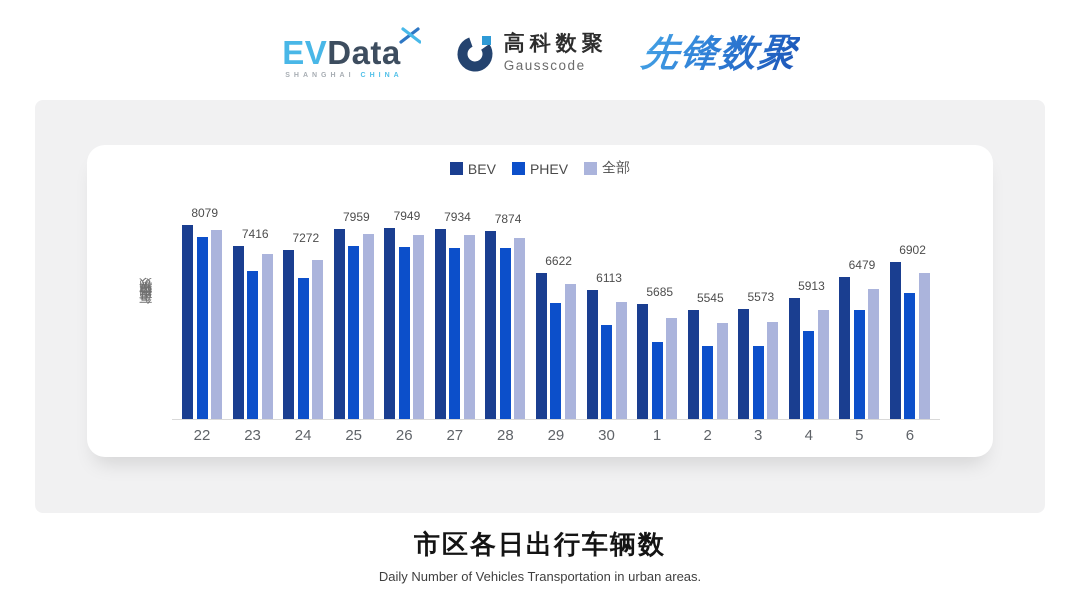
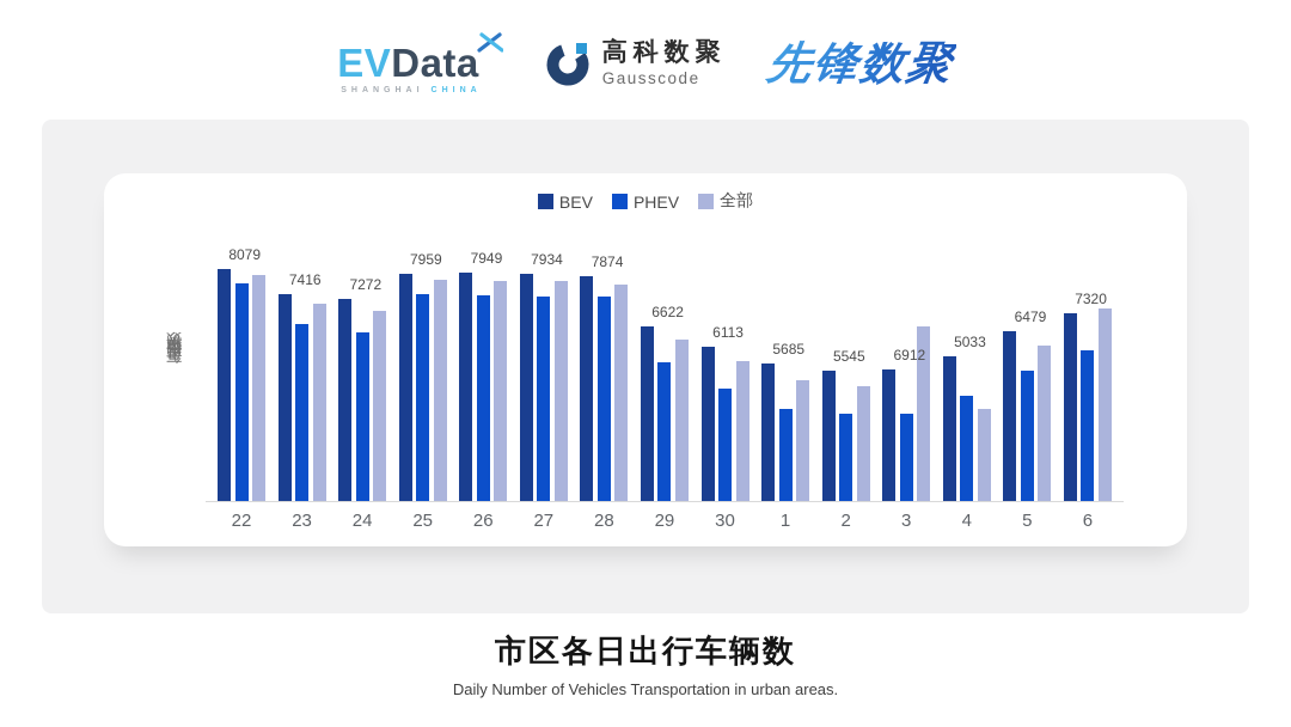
全部/3: 5573 -> 6912
全部/4: 5913 -> 5033
全部/6: 6902 -> 7320
